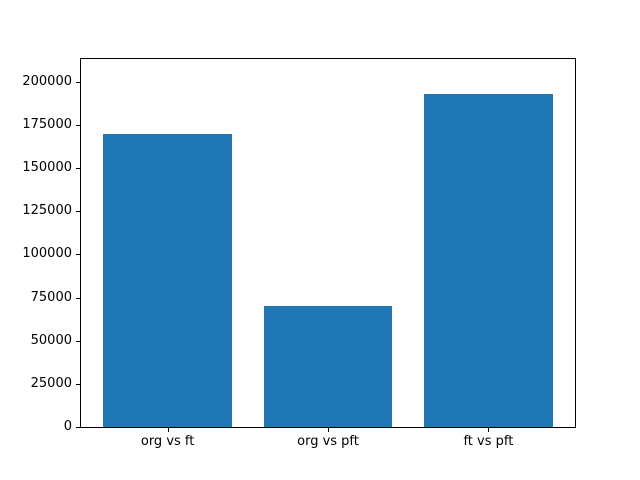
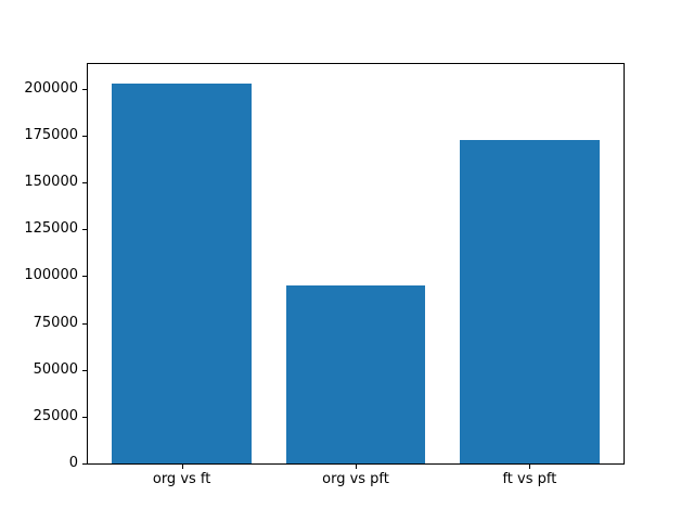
org vs ft: 170000 -> 203000
org vs pft: 70000 -> 95000
ft vs pft: 193000 -> 172000
